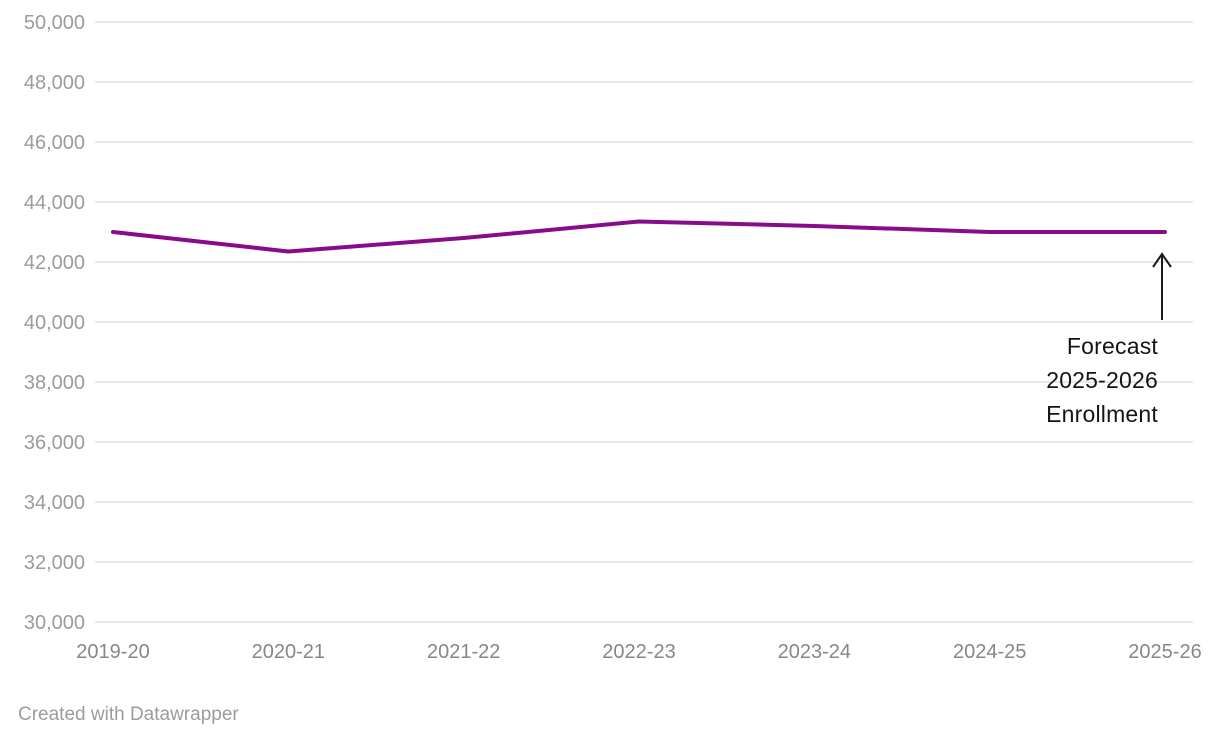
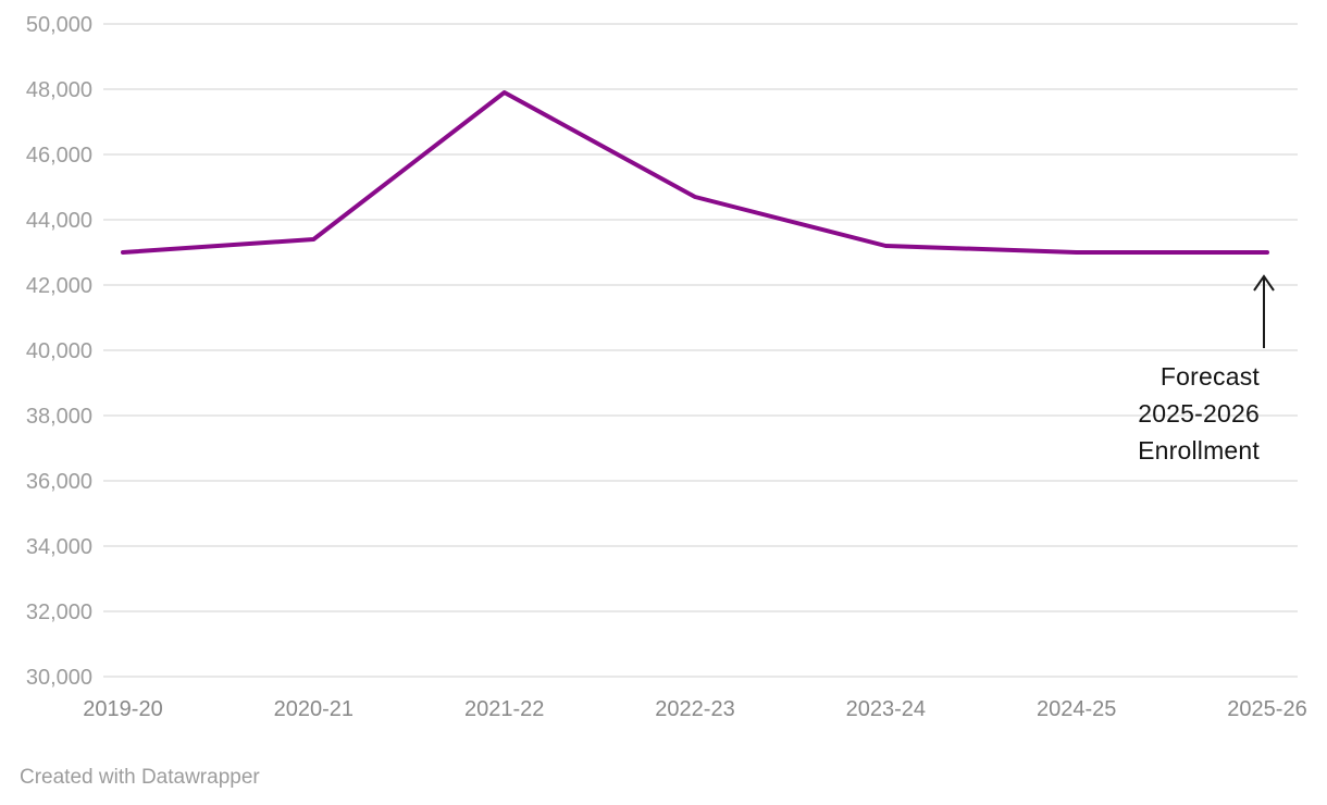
2020-21: 42400 -> 43400
2021-22: 42800 -> 47900
2022-23: 43400 -> 44700
